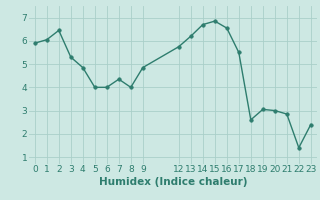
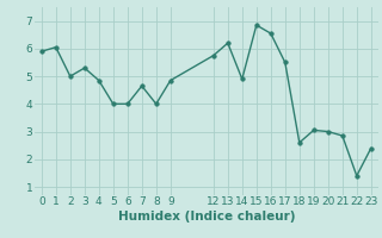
2: 6.45 -> 5.00
7: 4.35 -> 4.65
14: 6.70 -> 4.90
